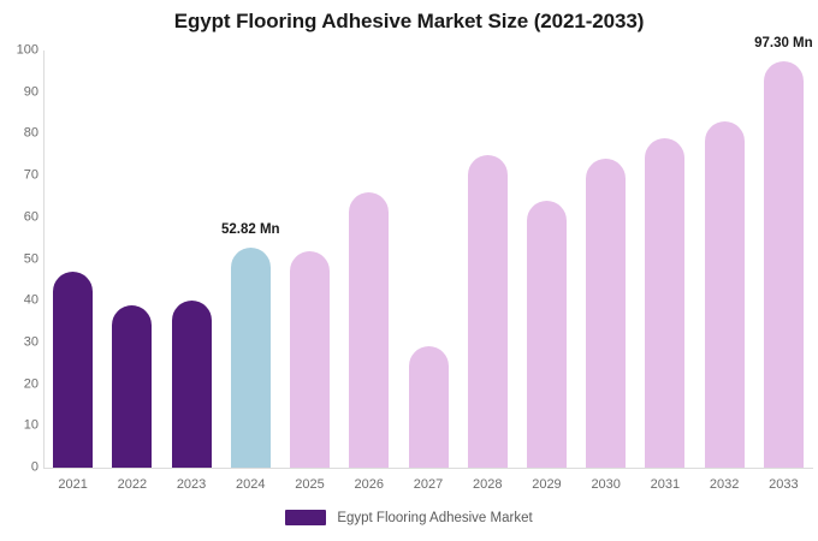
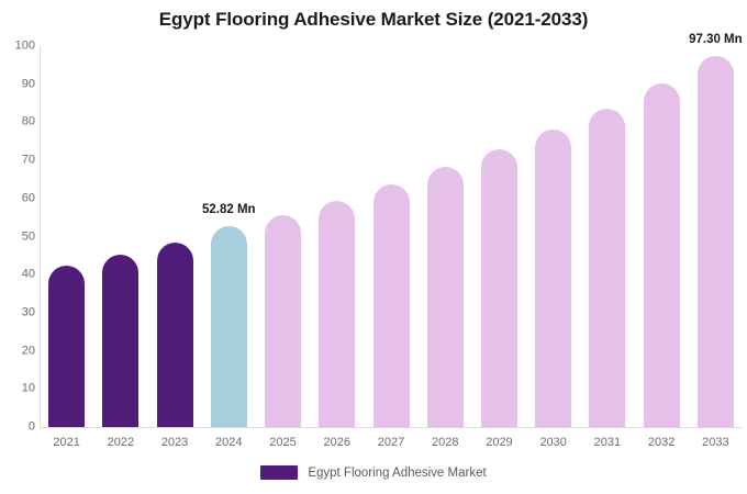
2021: 47 -> 42
2022: 39 -> 45
2023: 40 -> 48
2025: 52 -> 56
2026: 66 -> 59
2027: 29 -> 64
2028: 75 -> 68
2029: 64 -> 73
2030: 74 -> 78
2031: 79 -> 84
2032: 83 -> 90
